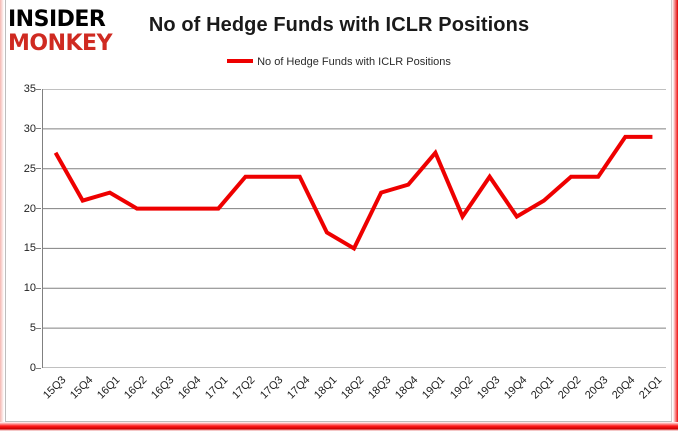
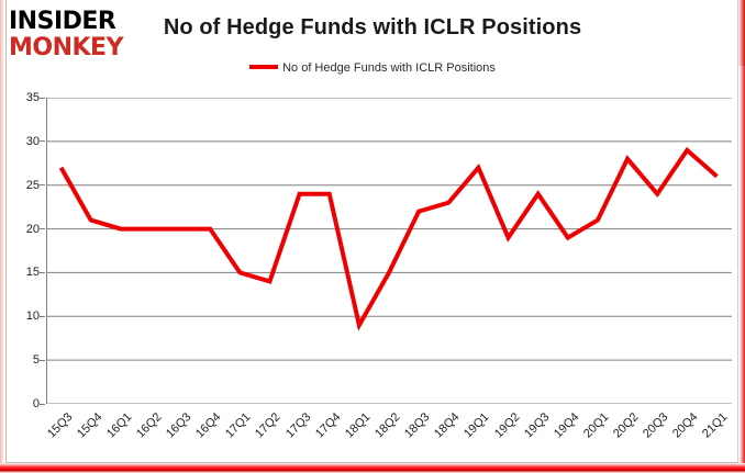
16Q1: 22 -> 20
17Q1: 20 -> 15
17Q2: 24 -> 14
18Q1: 17 -> 9
20Q2: 24 -> 28
21Q1: 29 -> 26
